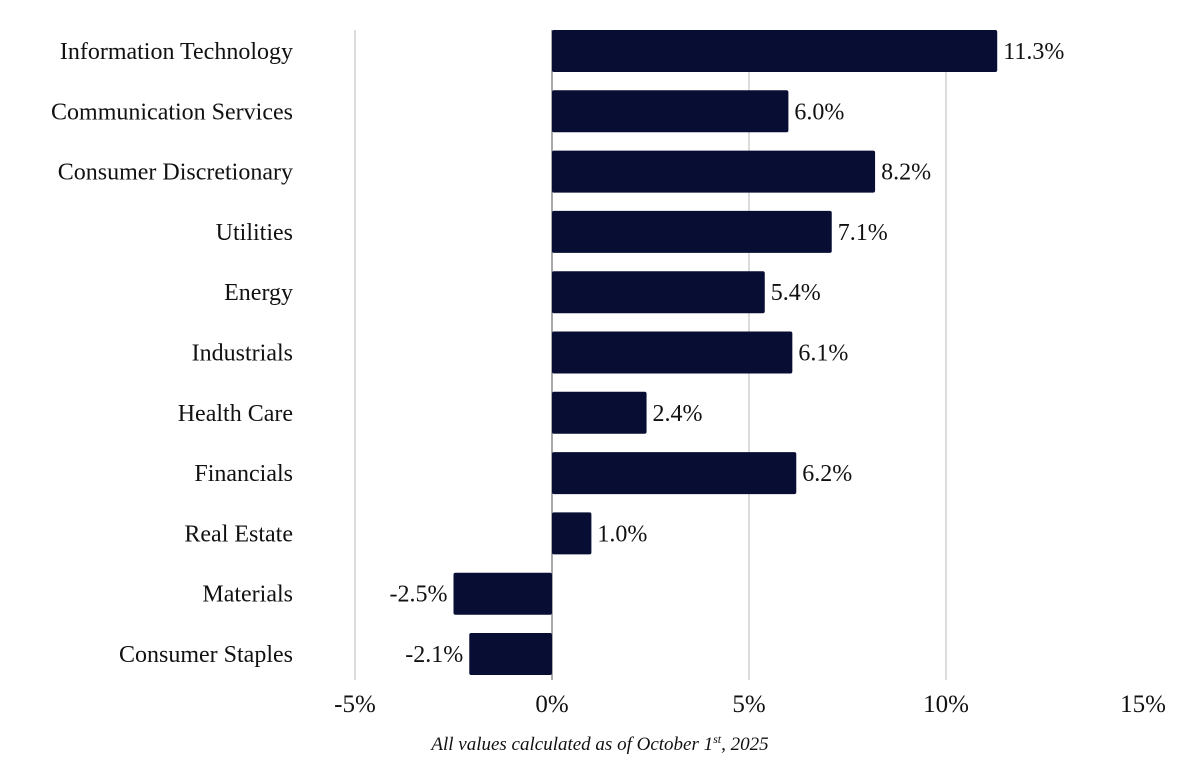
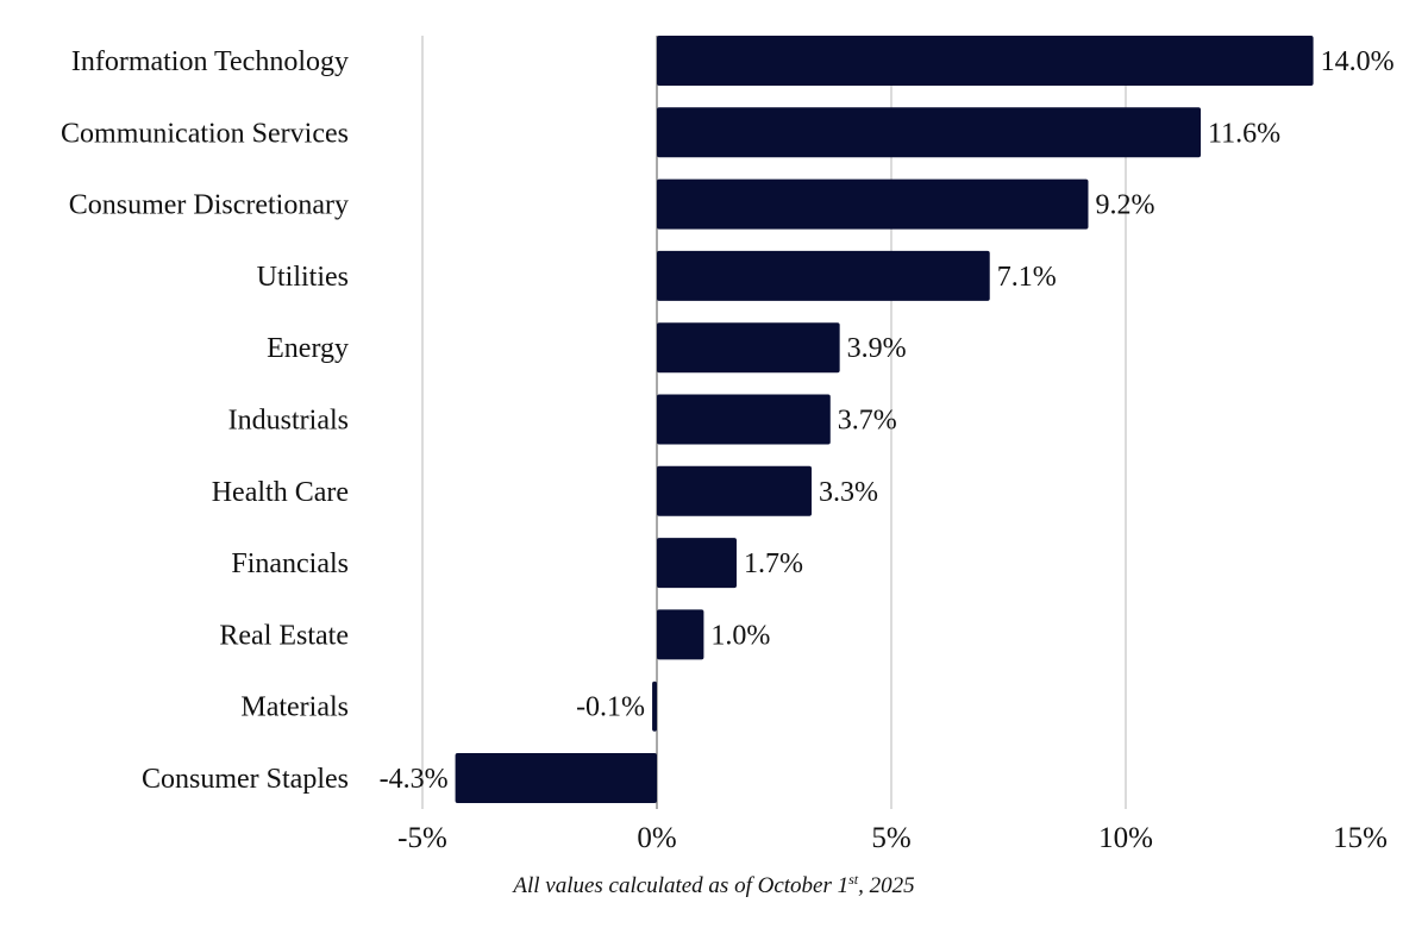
Information Technology: 11.3% -> 14.0%
Communication Services: 6.0% -> 11.6%
Consumer Discretionary: 8.2% -> 9.2%
Energy: 5.4% -> 3.9%
Industrials: 6.1% -> 3.7%
Health Care: 2.4% -> 3.3%
Financials: 6.2% -> 1.7%
Materials: -2.5% -> -0.1%
Consumer Staples: -2.1% -> -4.3%
